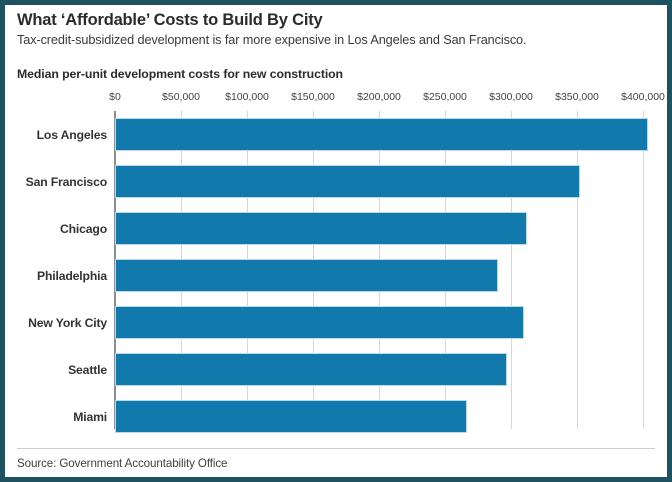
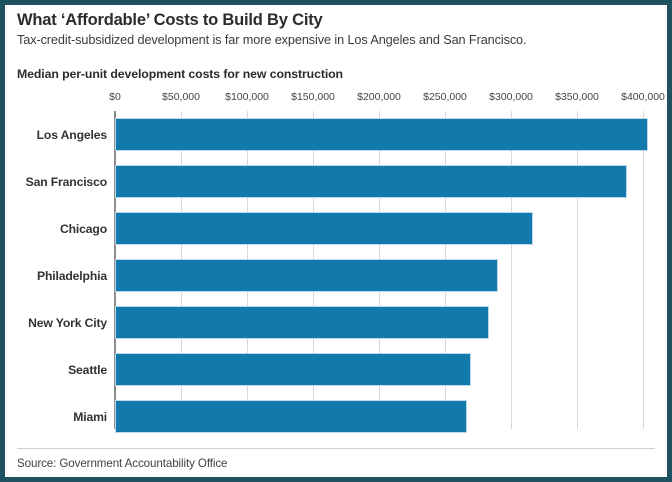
San Francisco: $352000 -> $388000
Chicago: $312000 -> $317000
New York City: $310000 -> $283000
Seattle: $297000 -> $270000
